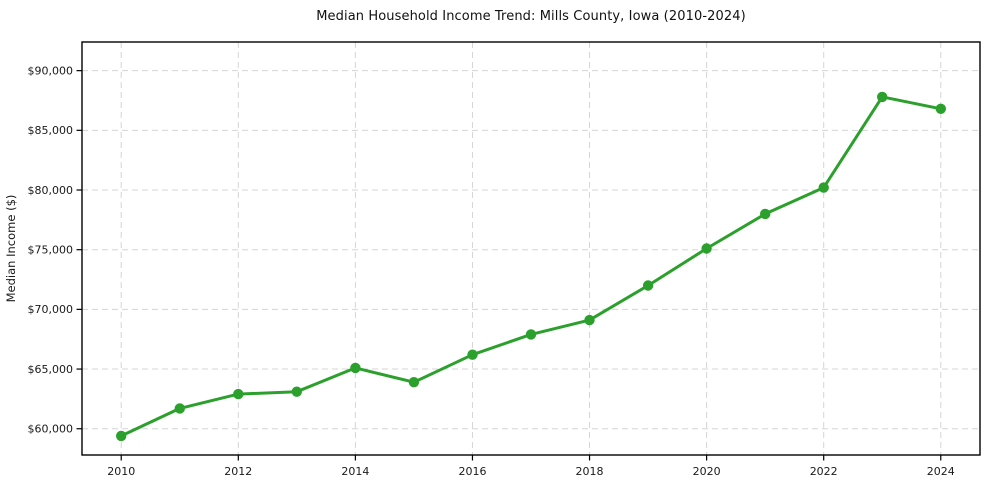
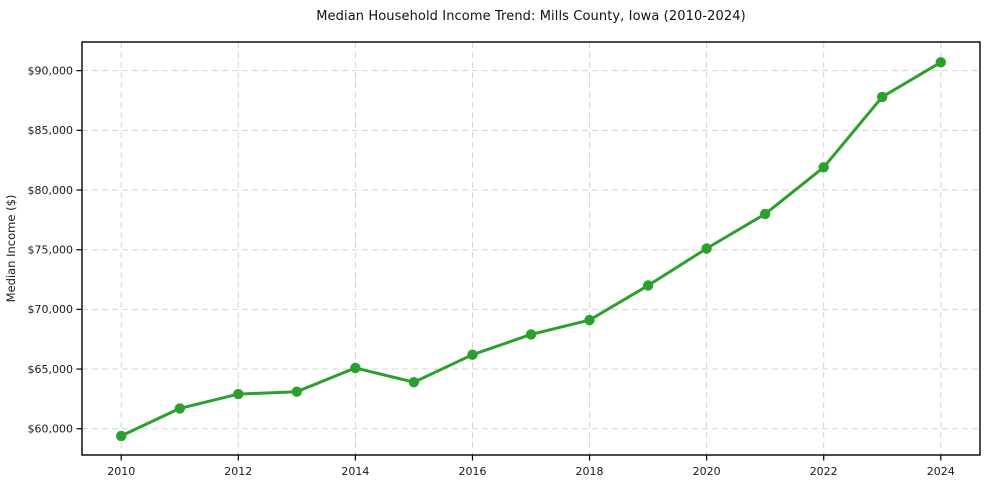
2022: $80200 -> $81900
2024: $86800 -> $90700
